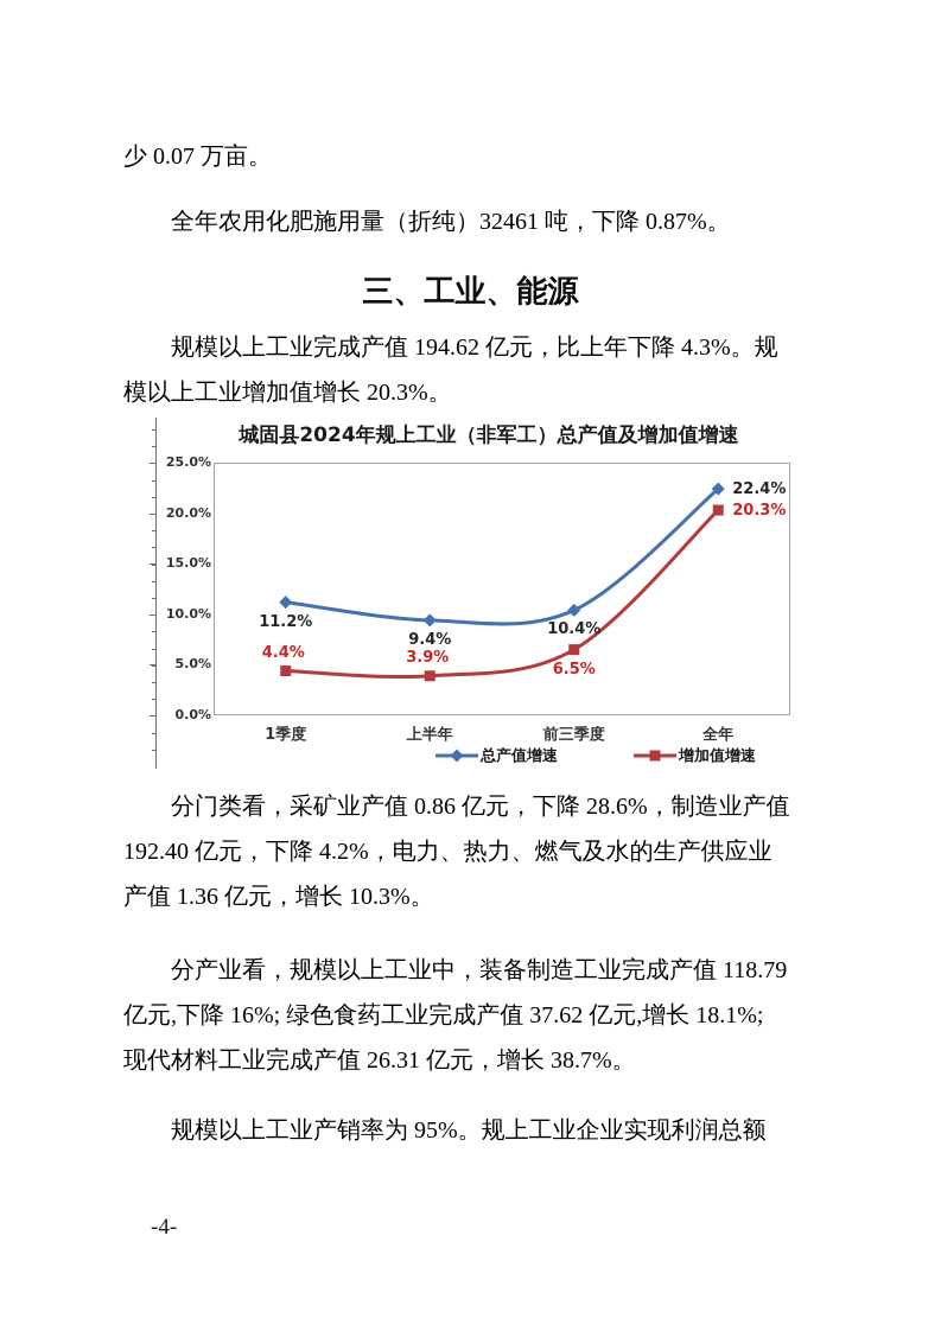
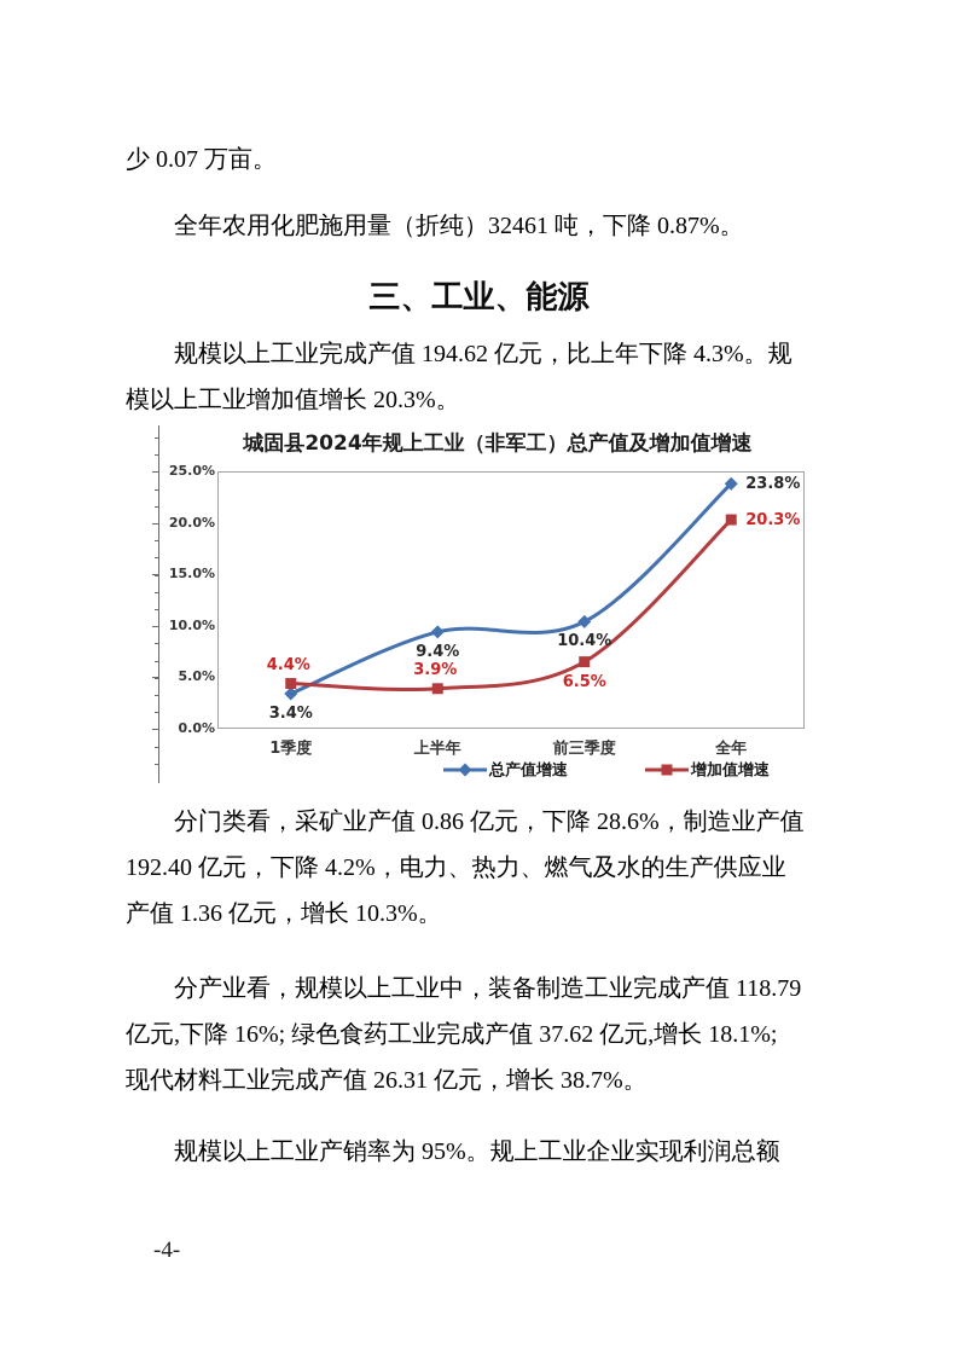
总产值增速/1季度: 11.2% -> 3.4%
总产值增速/全年: 22.4% -> 23.8%
